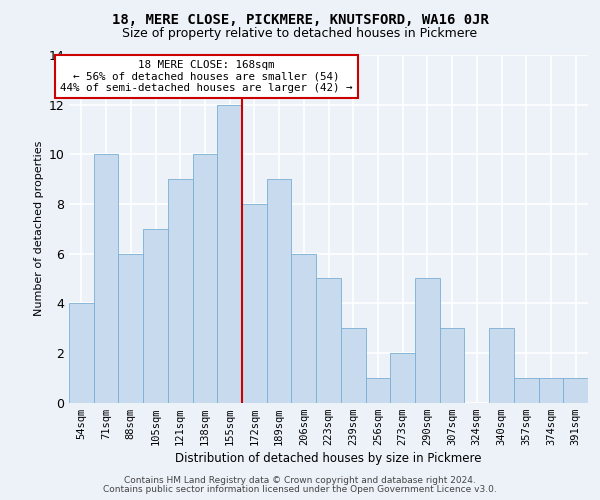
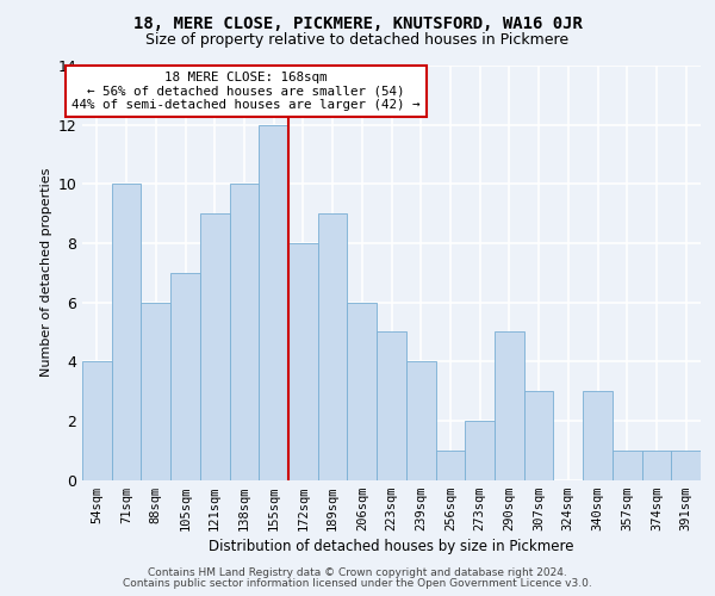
239sqm: 3 -> 4
